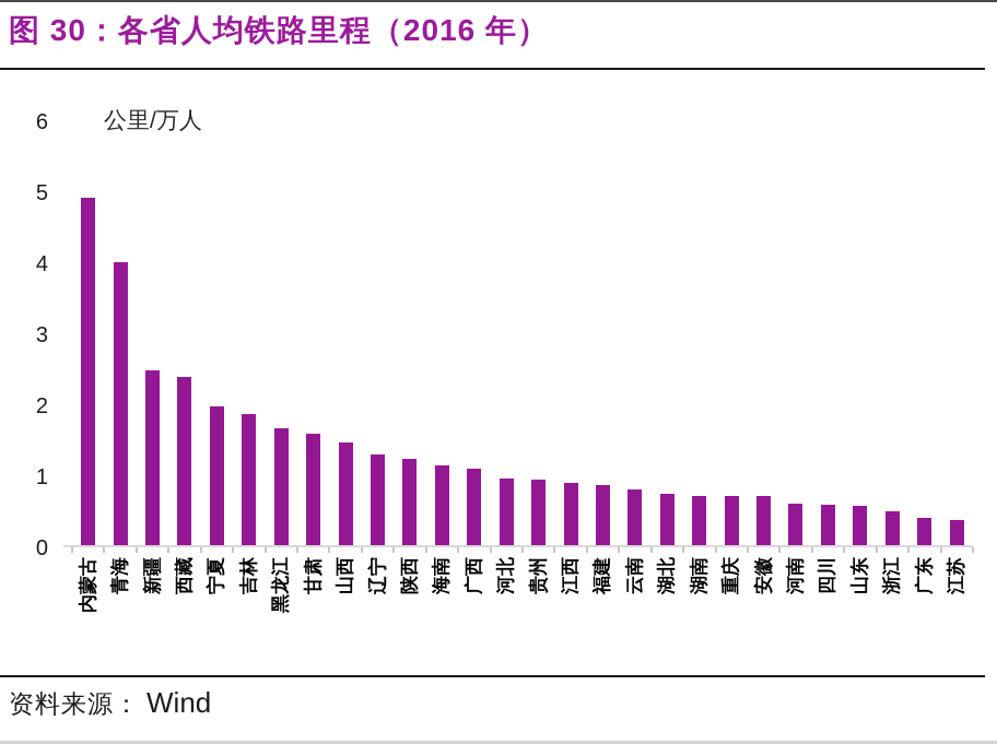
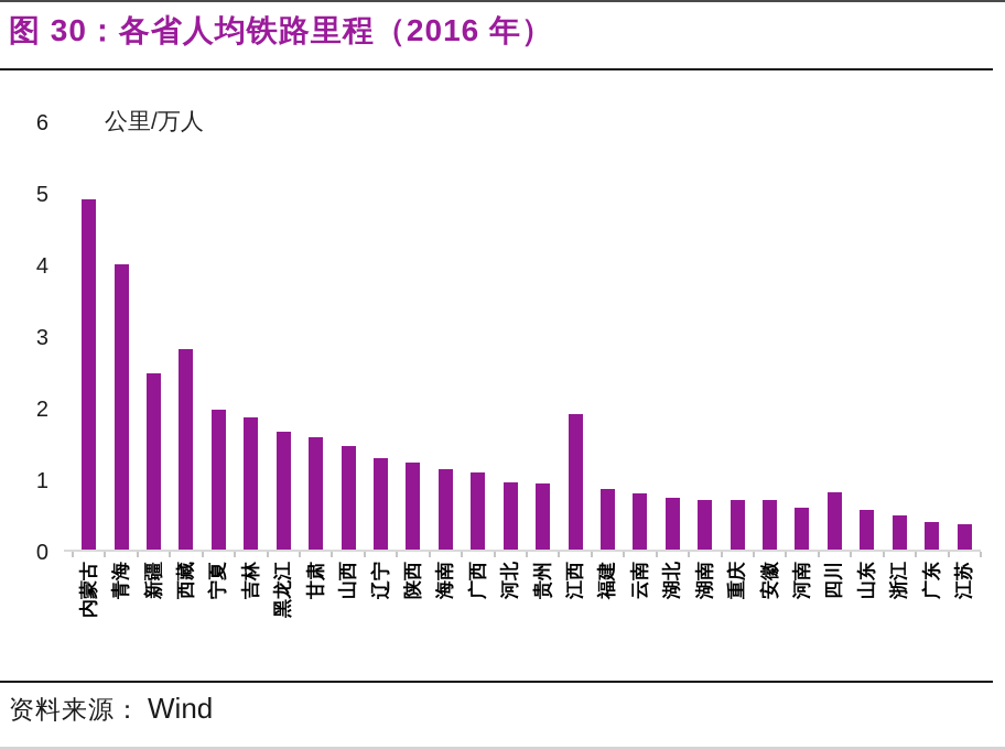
西藏: 2.4 -> 2.8
江西: 0.9 -> 1.9
四川: 0.6 -> 0.8
